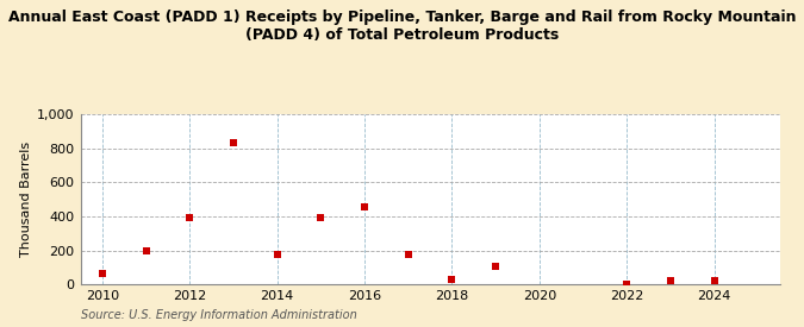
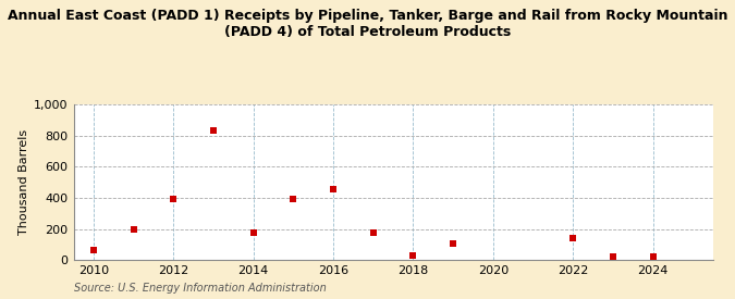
2022: 0 -> 140
